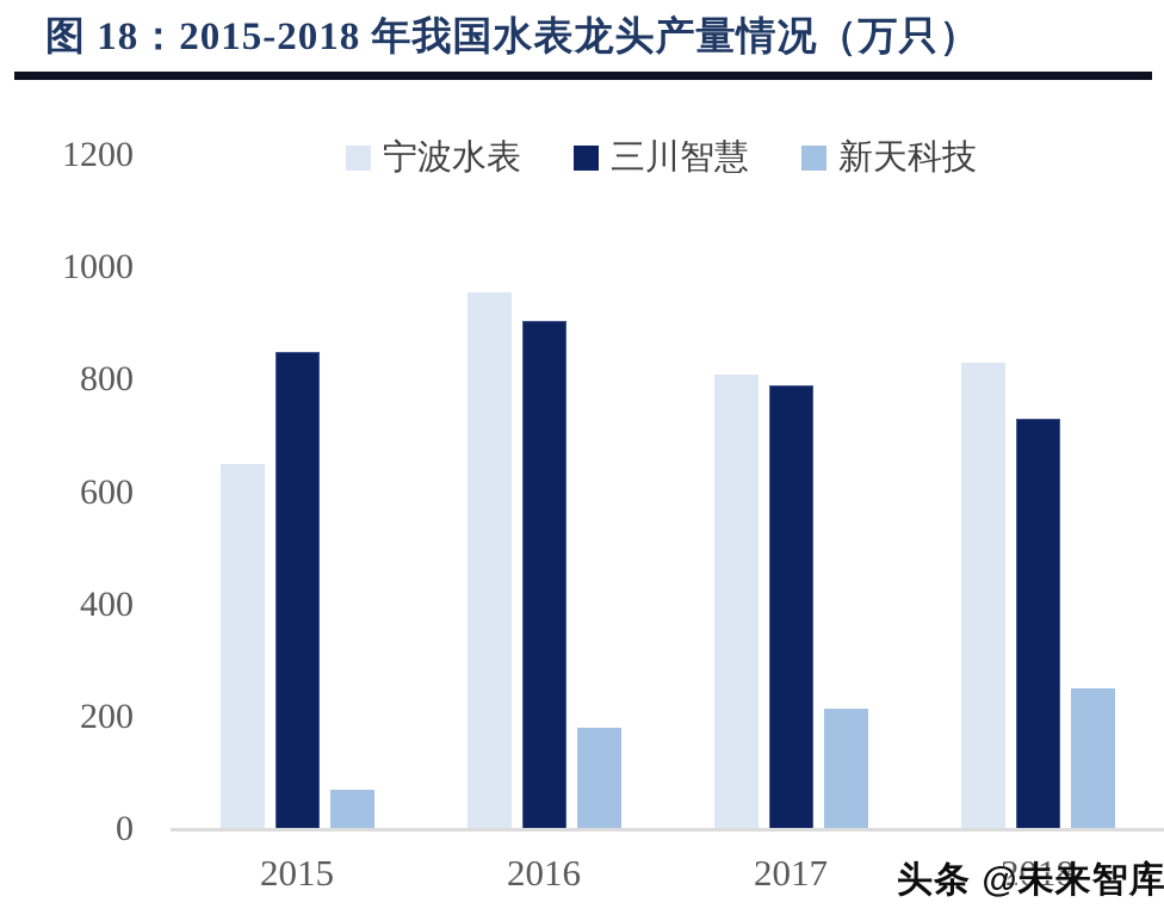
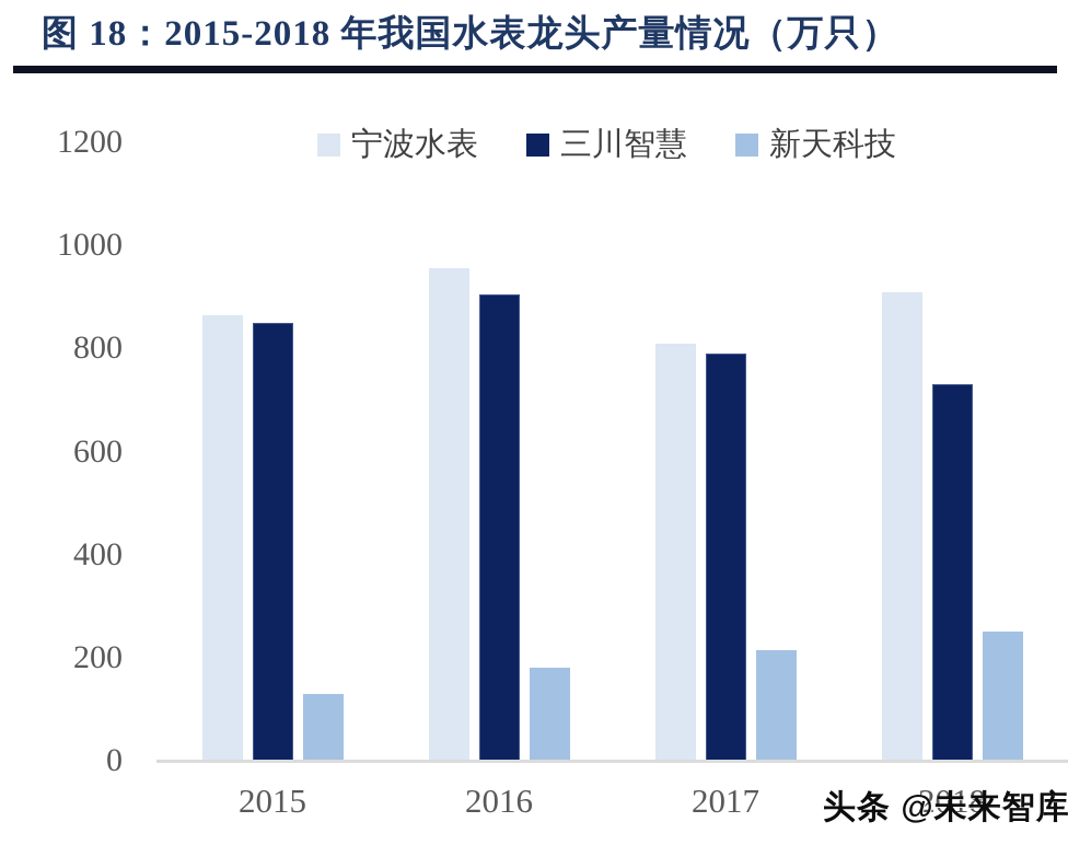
宁波水表/2015: 650 -> 860
新天科技/2015: 70 -> 130
宁波水表/2018: 830 -> 910
